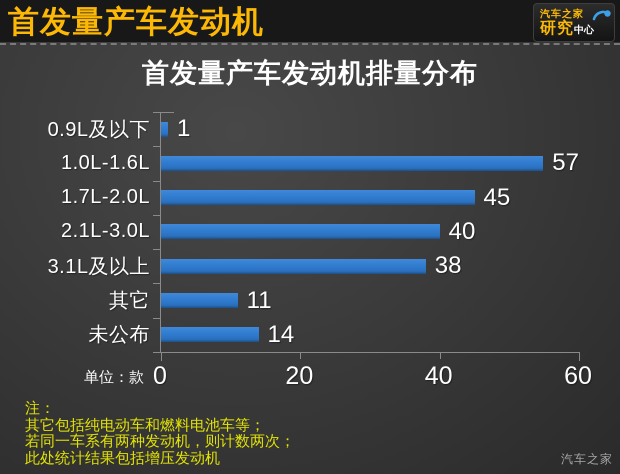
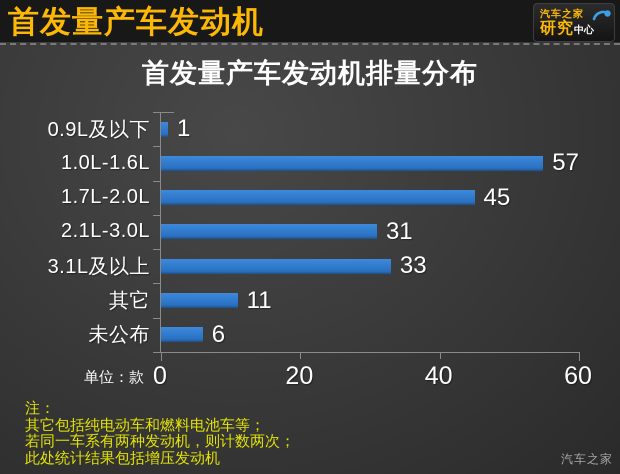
2.1L-3.0L: 40 -> 31
3.1L及以上: 38 -> 33
未公布: 14 -> 6
